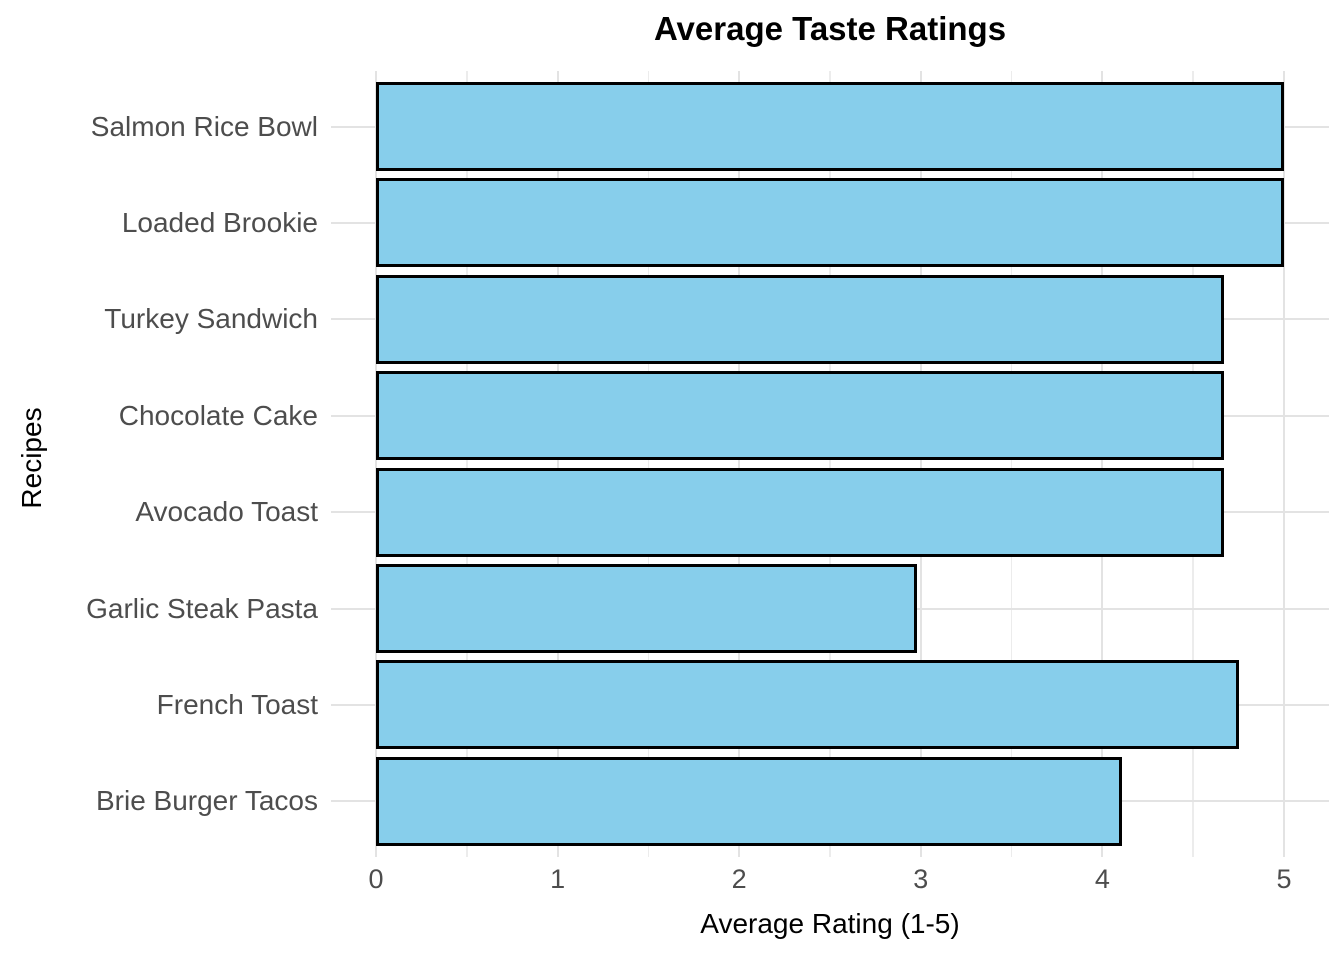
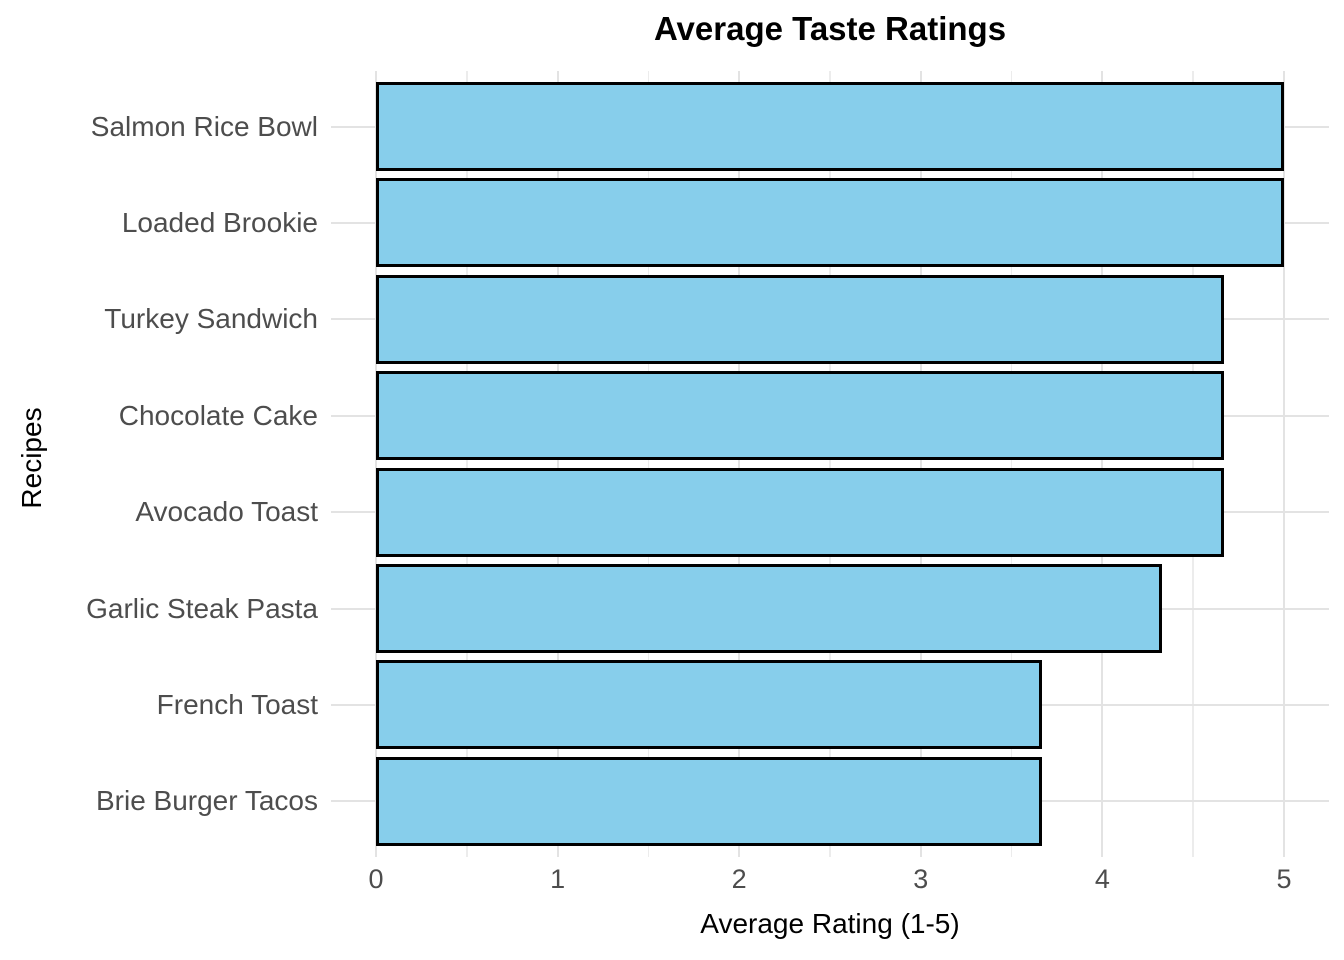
Garlic Steak Pasta: 2.98 -> 4.33
French Toast: 4.75 -> 3.67
Brie Burger Tacos: 4.11 -> 3.67
